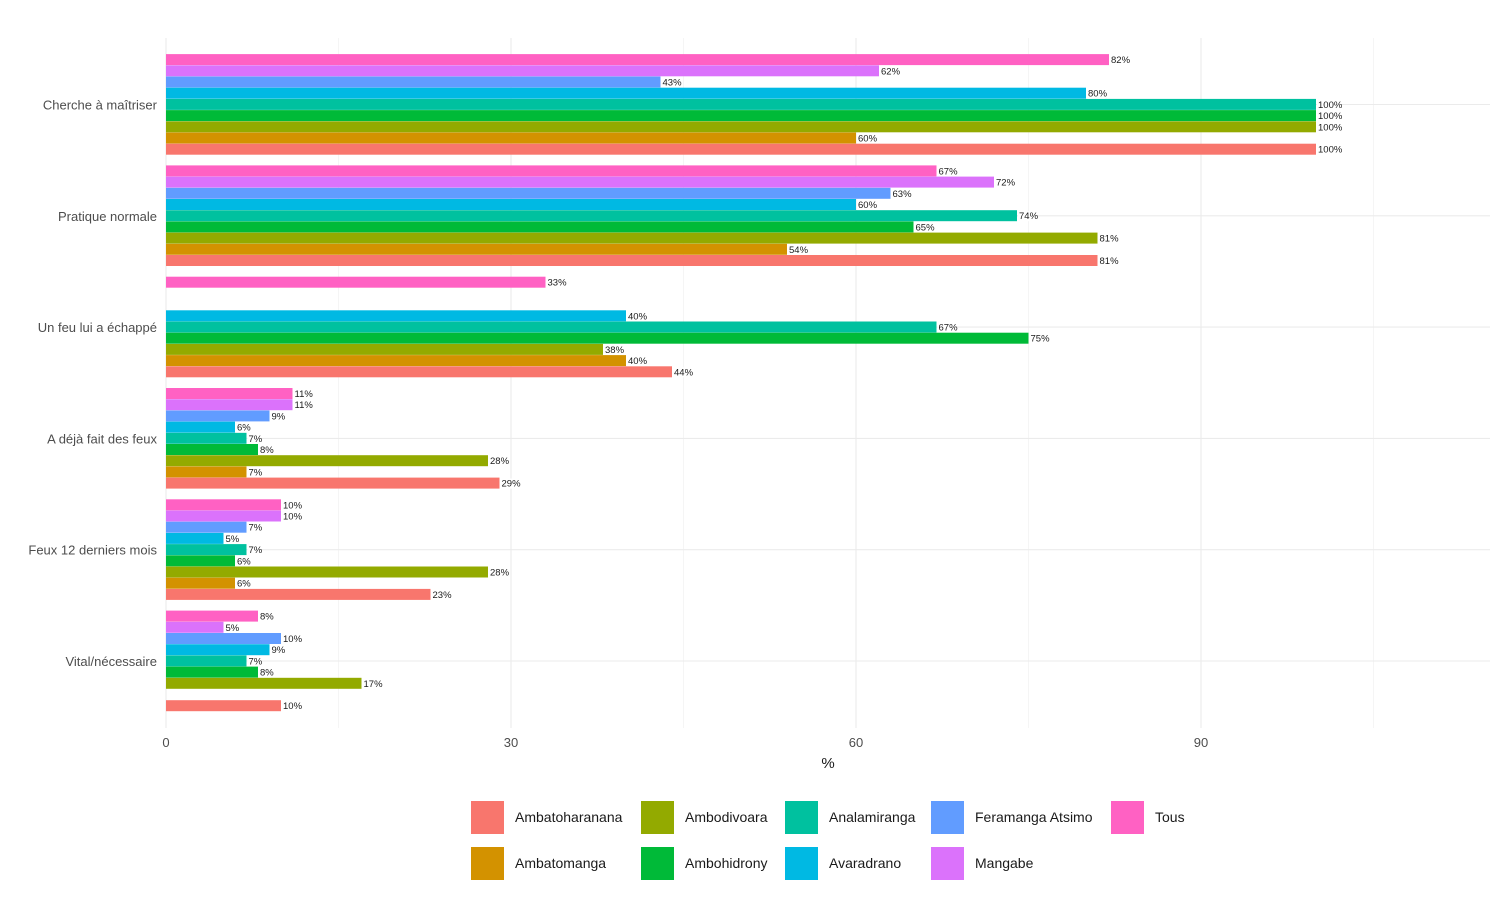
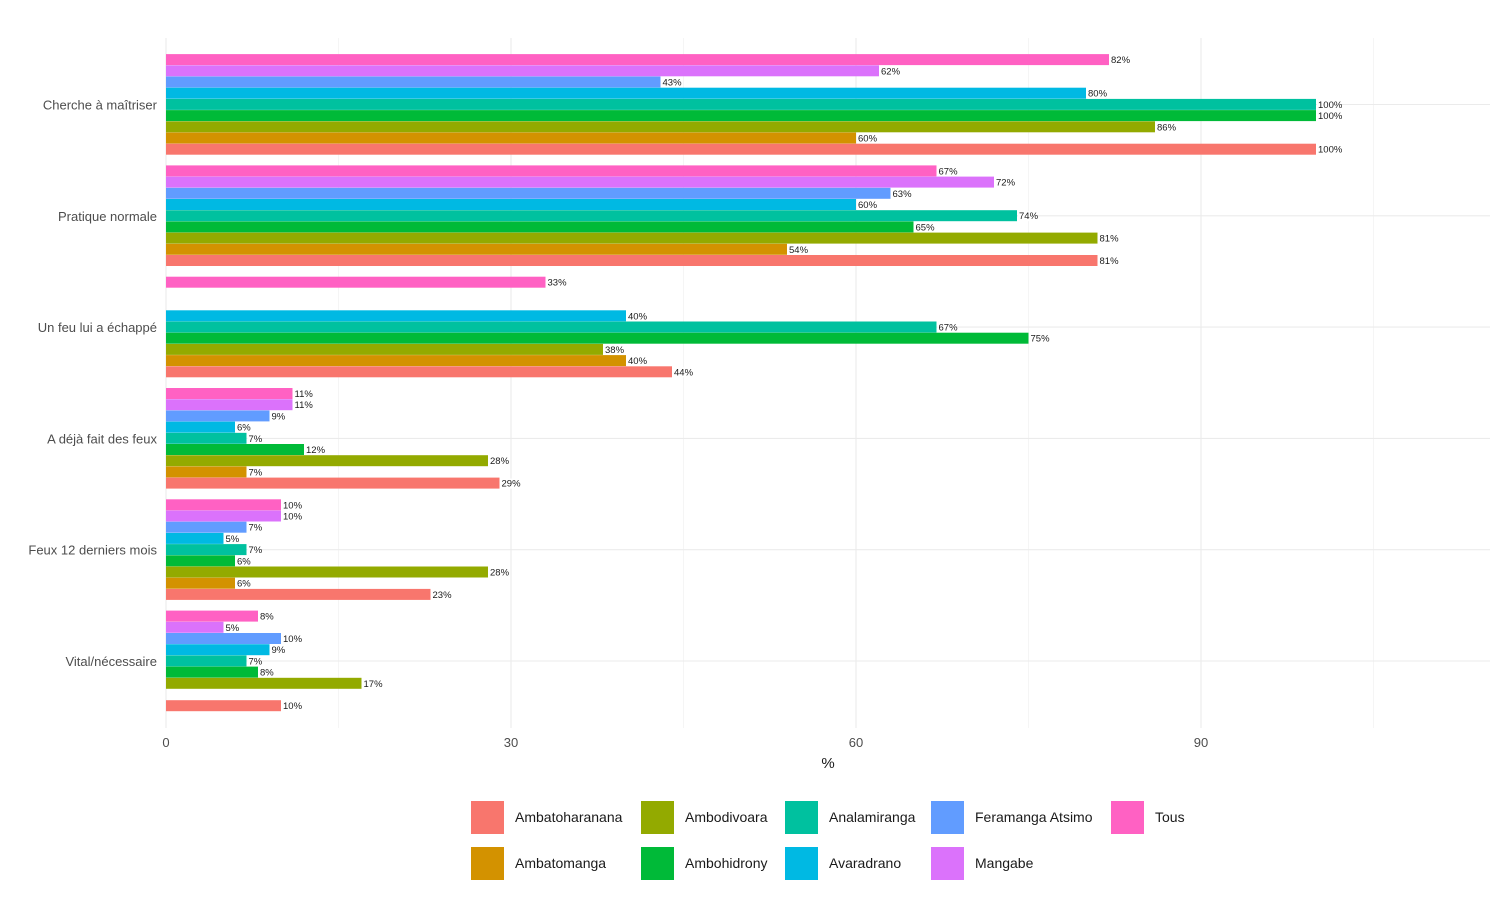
Ambodivoara/Cherche à maîtriser: 100% -> 86%
Ambohidrony/A déjà fait des feux: 8% -> 12%
